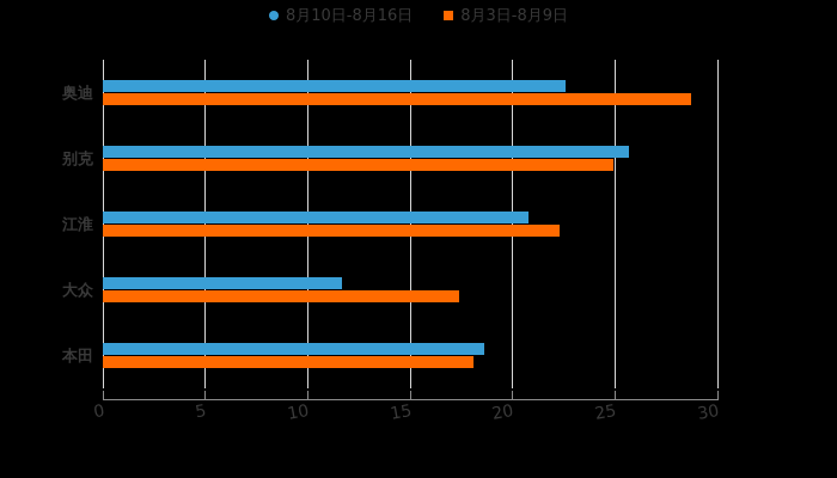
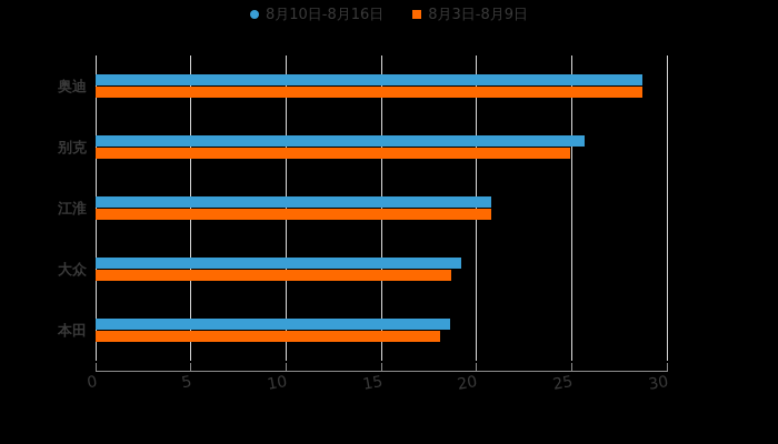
8月10日-8月16日/奥迪: 22.6 -> 28.7
8月3日-8月9日/江淮: 22.3 -> 20.8
8月10日-8月16日/大众: 11.7 -> 19.2
8月3日-8月9日/大众: 17.4 -> 18.7
